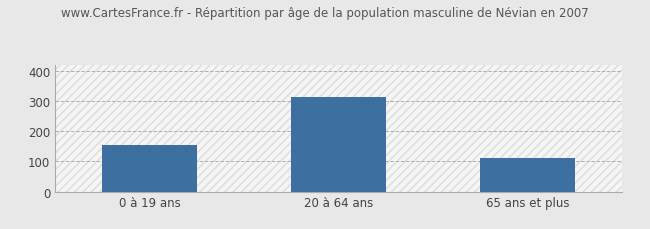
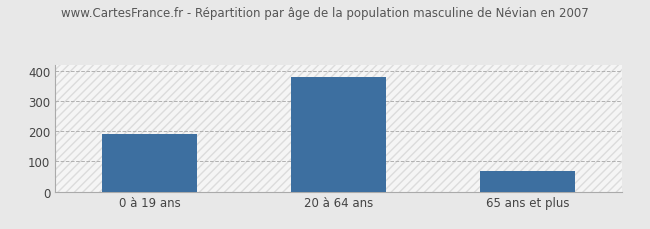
0 à 19 ans: 155 -> 190
20 à 64 ans: 315 -> 380
65 ans et plus: 110 -> 68
